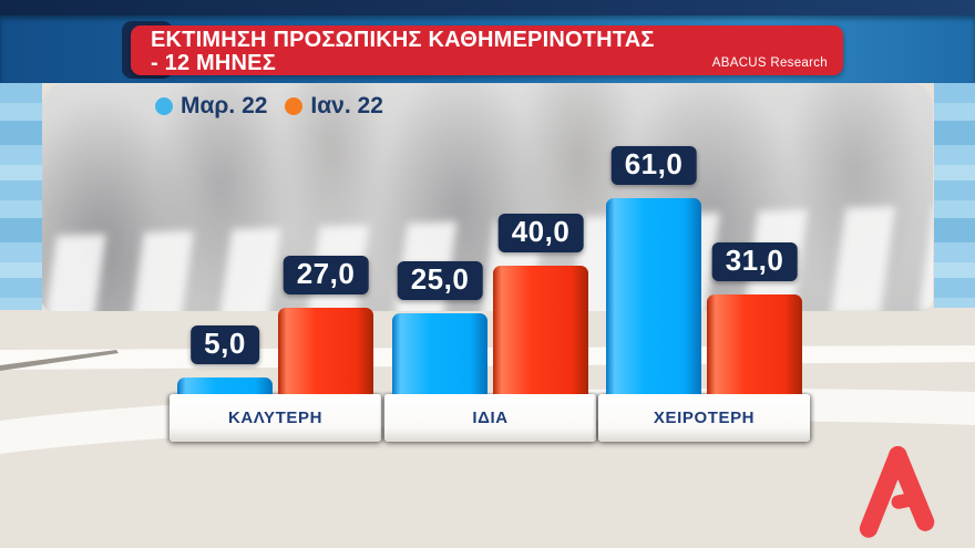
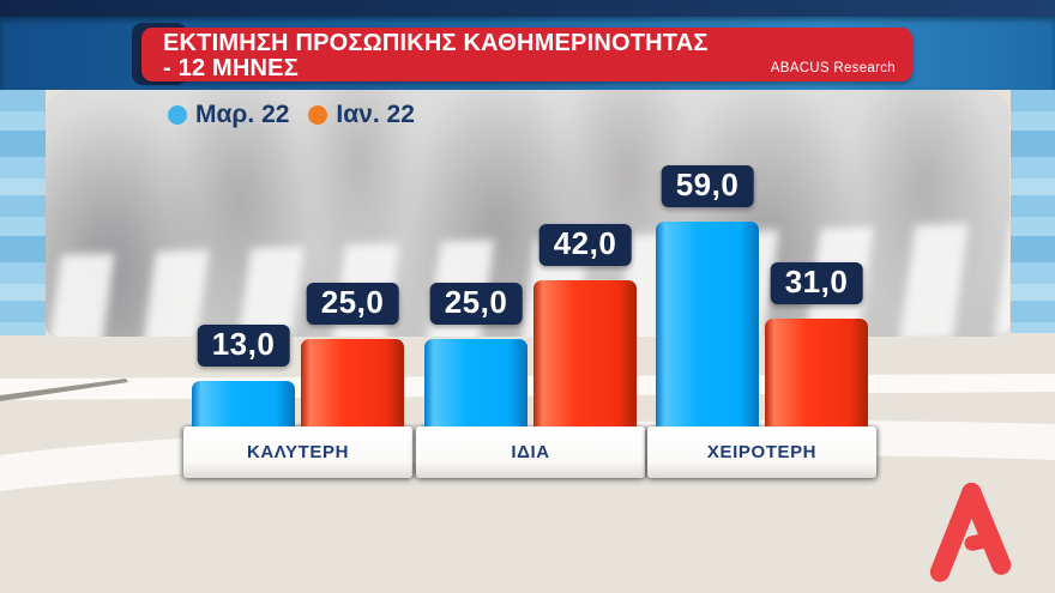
Μαρ. 22/ΚΑΛΥΤΕΡΗ: 5,0 -> 13,0
Ιαν. 22/ΚΑΛΥΤΕΡΗ: 27,0 -> 25,0
Ιαν. 22/ΙΔΙΑ: 40,0 -> 42,0
Μαρ. 22/ΧΕΙΡΟΤΕΡΗ: 61,0 -> 59,0
